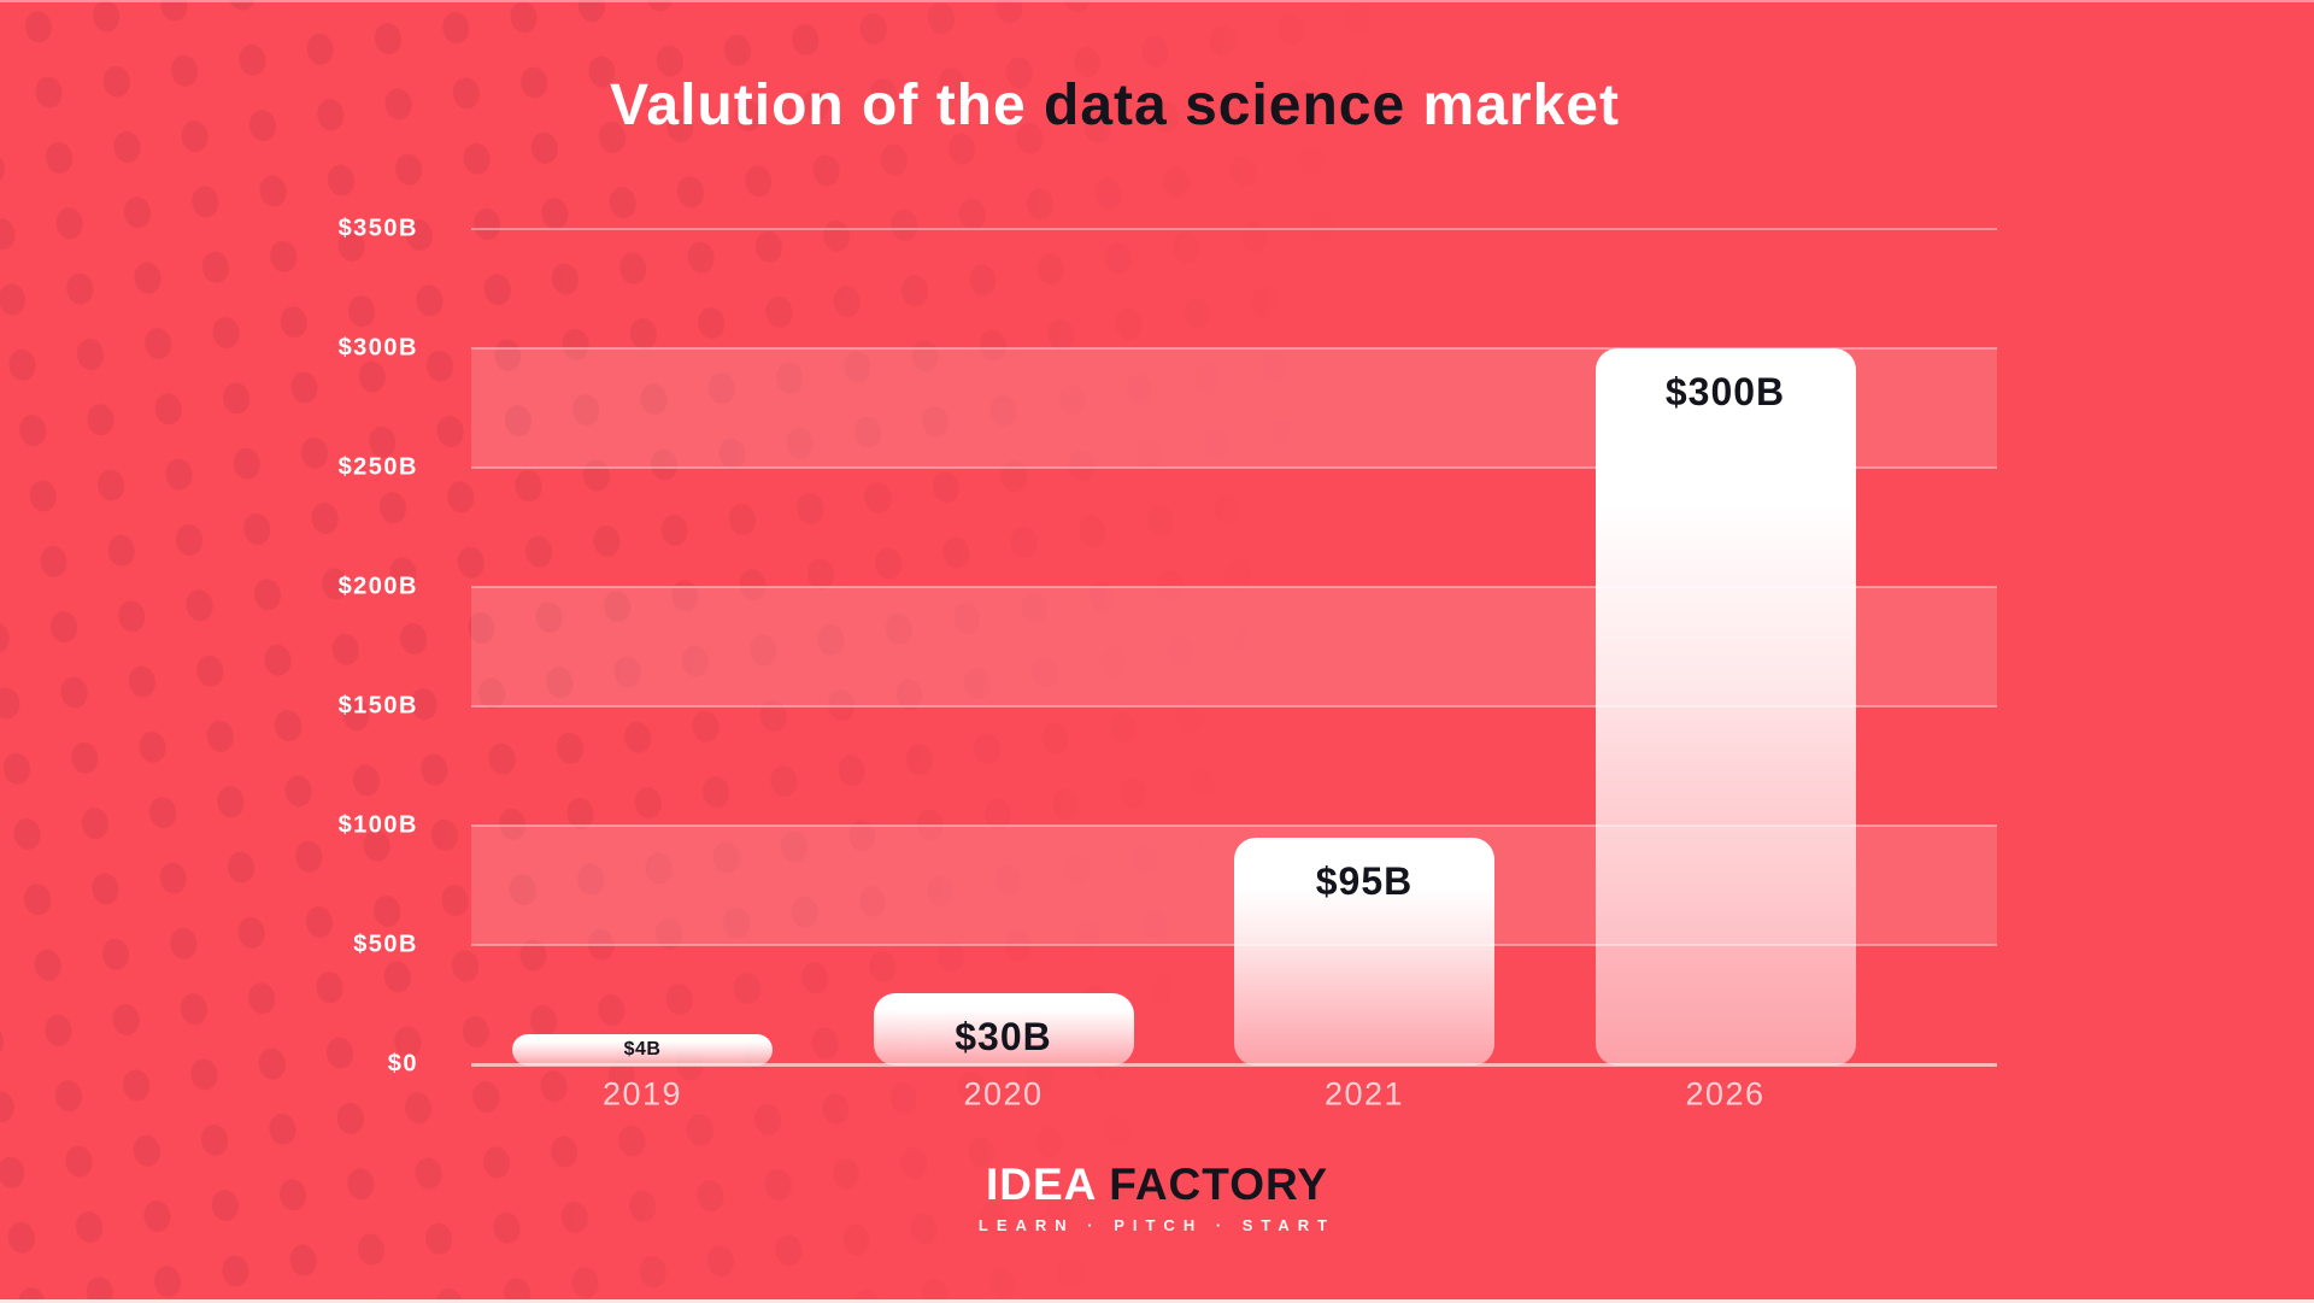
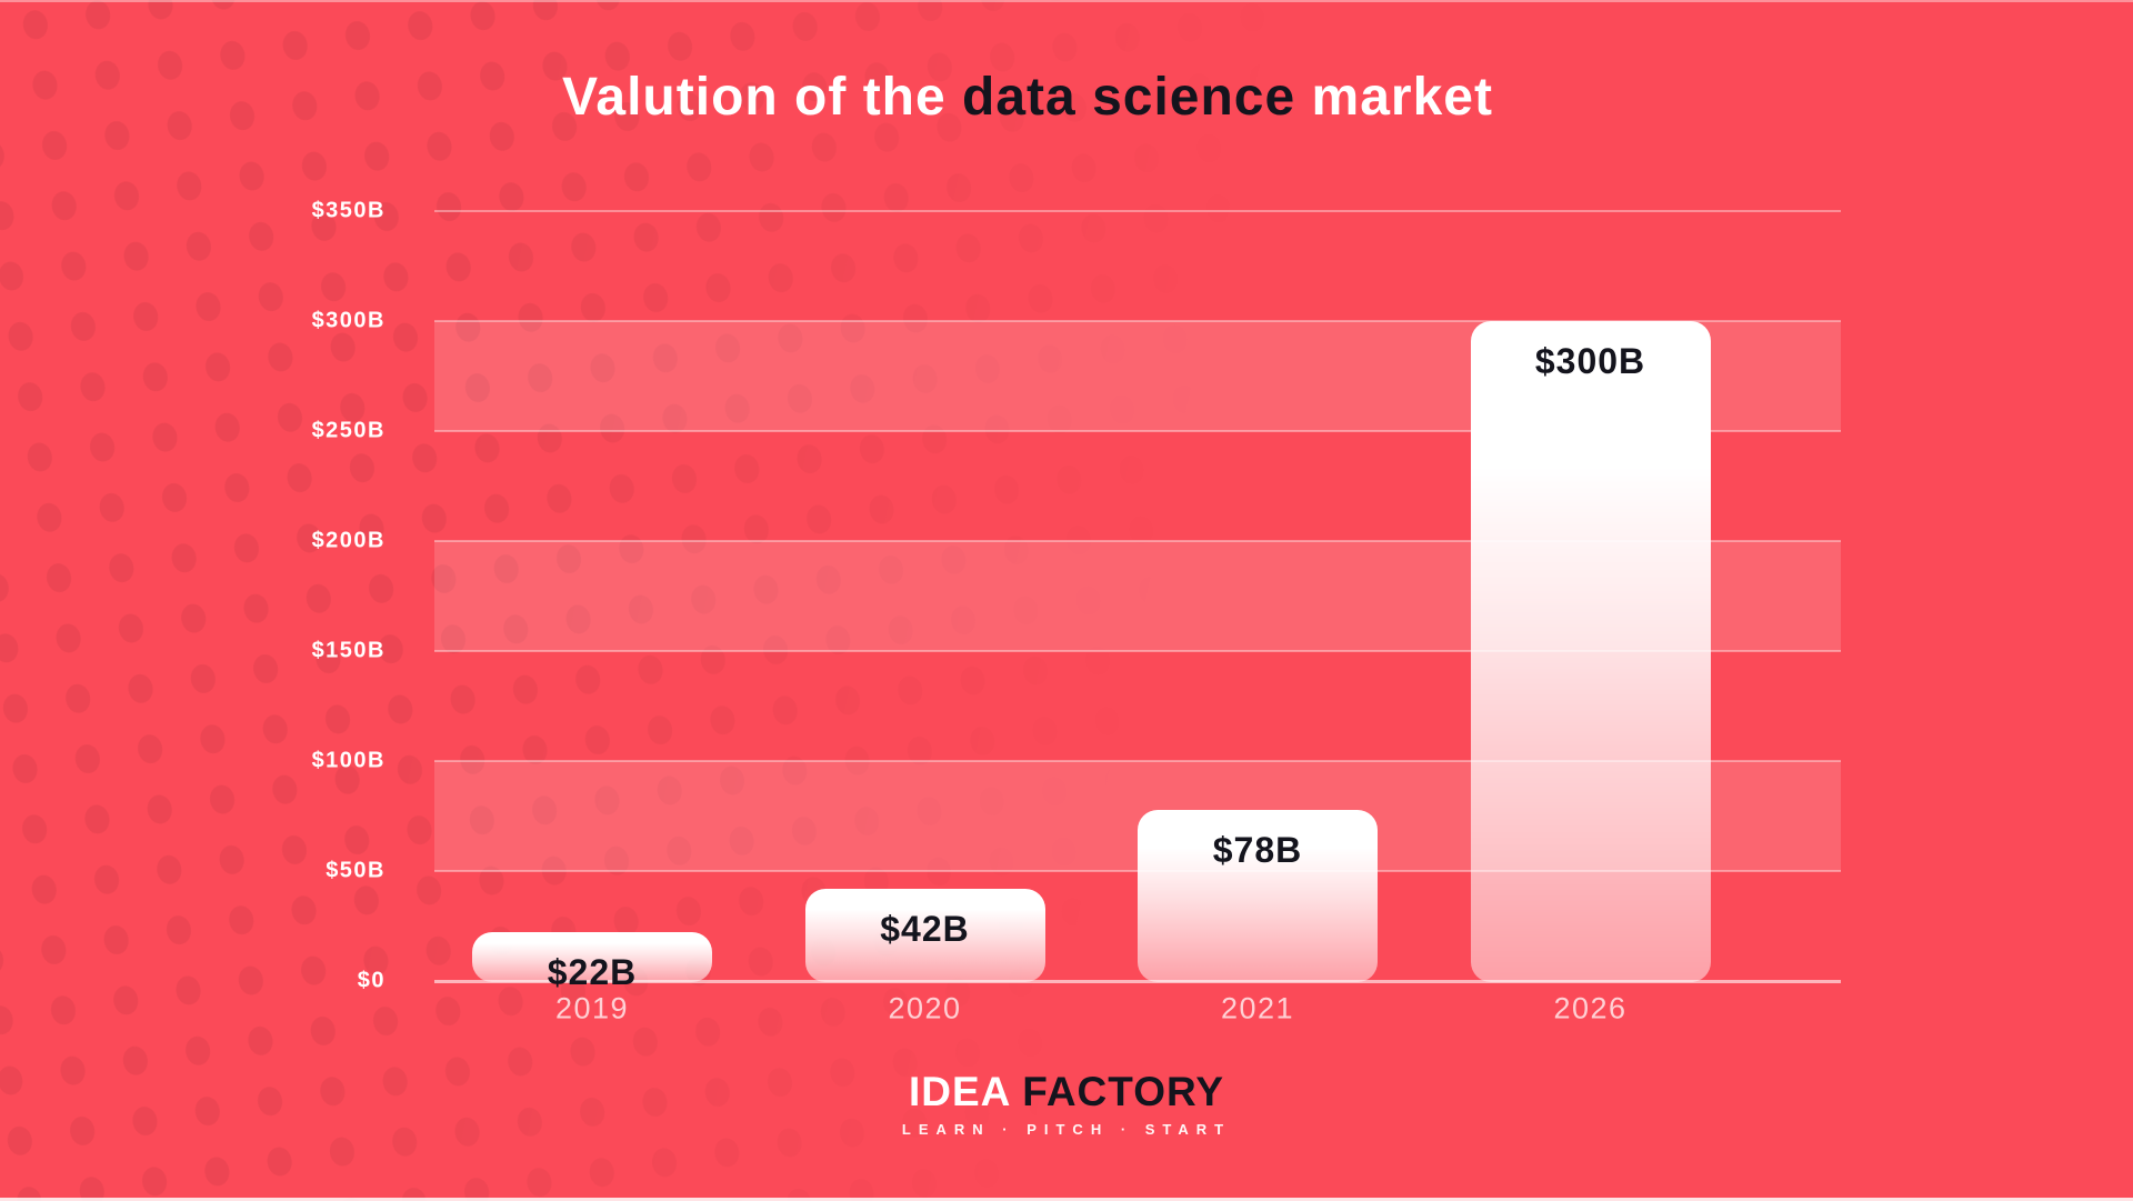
2019: $4B -> $22B
2020: $30B -> $42B
2021: $95B -> $78B
